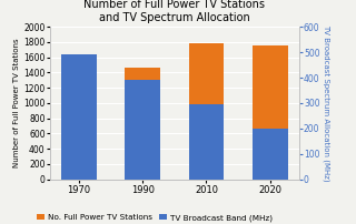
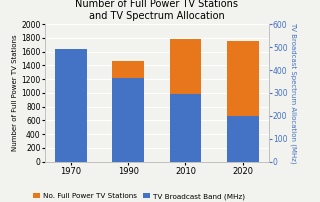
TV Broadcast Band (MHz)/1990: 390 -> 365
